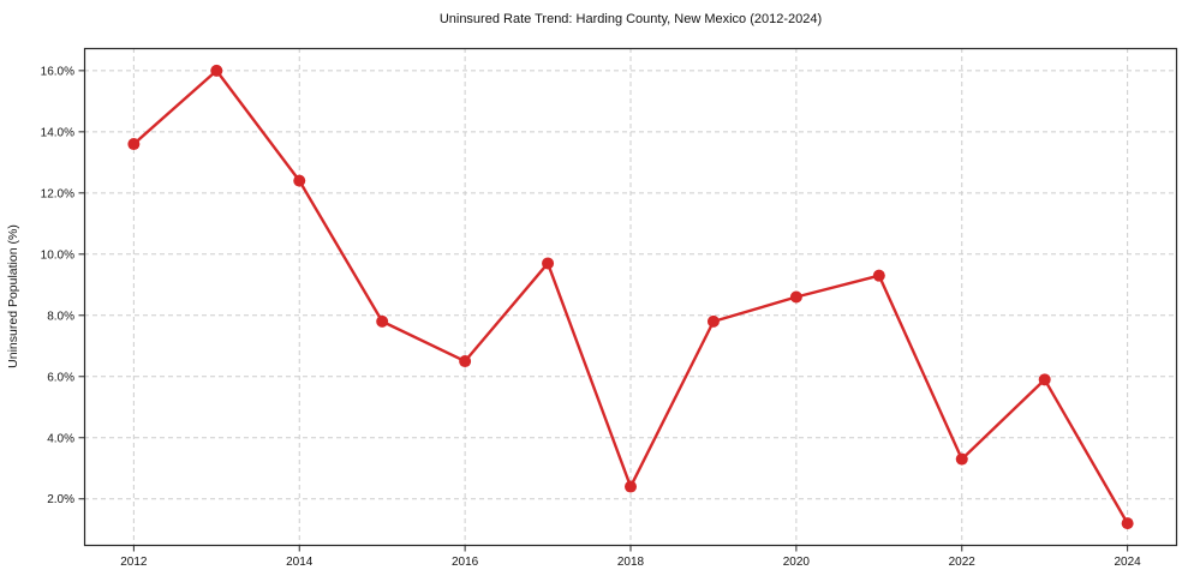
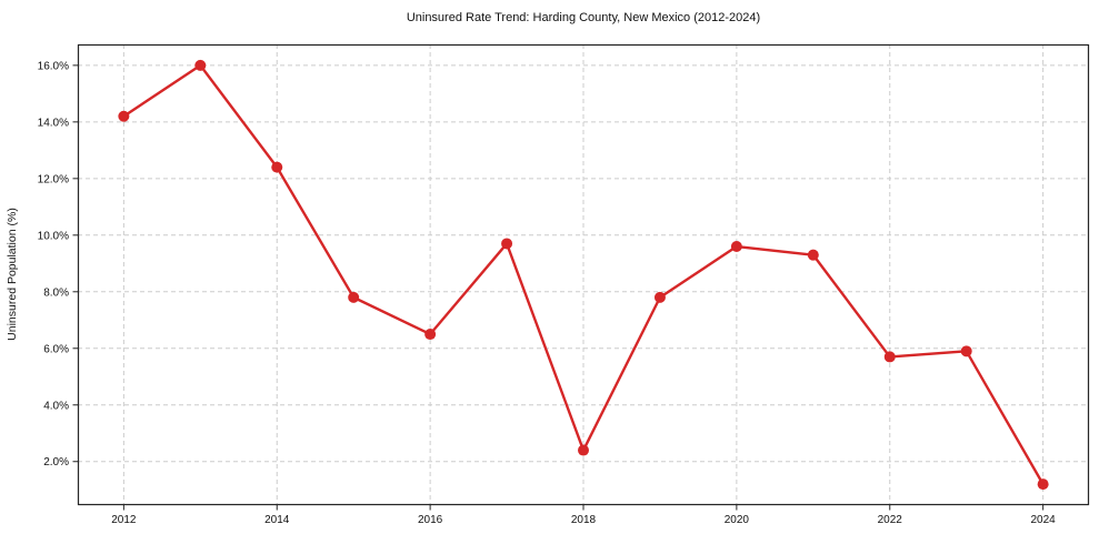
2012: 13.6% -> 14.2%
2020: 8.6% -> 9.6%
2022: 3.3% -> 5.7%
